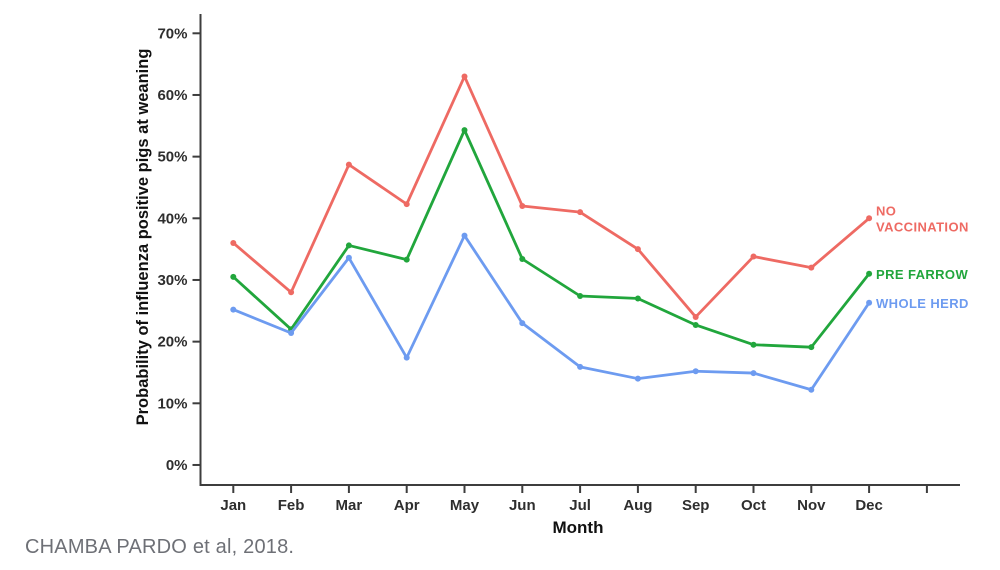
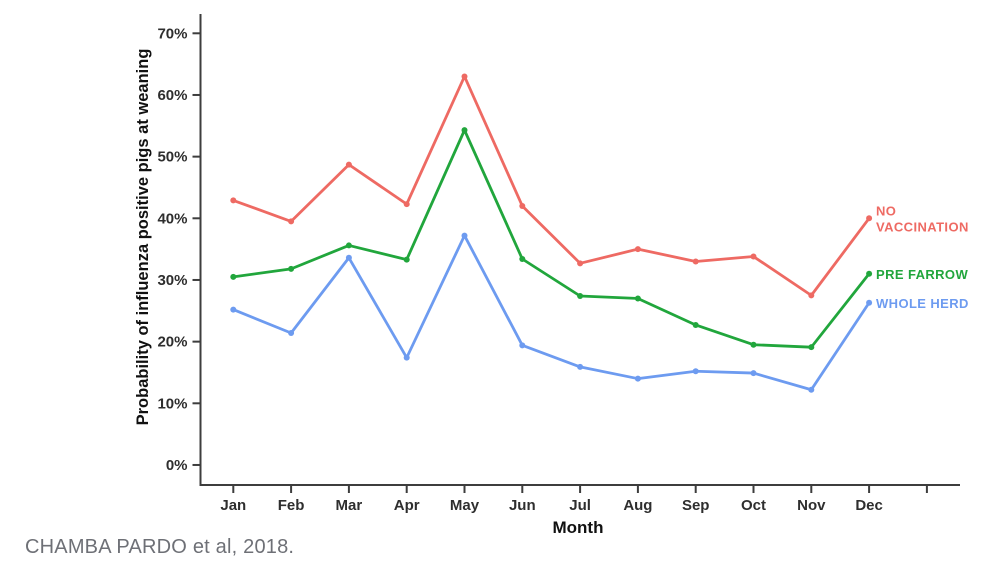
NO VACCINATION/Jan: 36% -> 43%
NO VACCINATION/Feb: 28% -> 40%
PRE FARROW/Feb: 22% -> 32%
WHOLE HERD/Jun: 23% -> 19%
NO VACCINATION/Jul: 41% -> 33%
NO VACCINATION/Sep: 24% -> 33%
NO VACCINATION/Nov: 32% -> 28%
